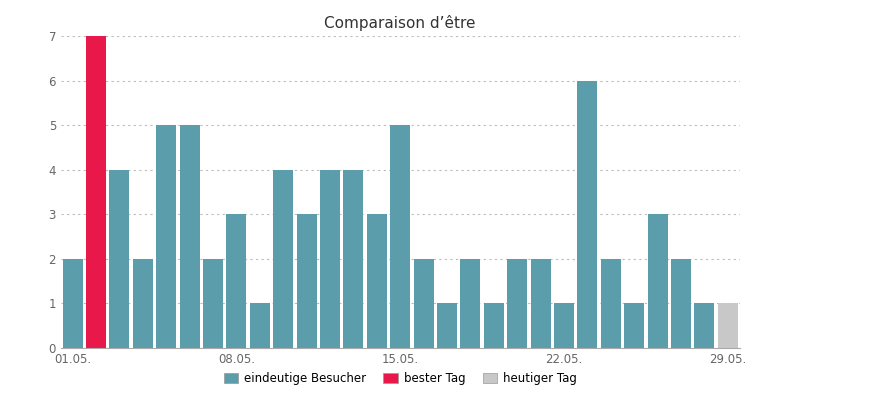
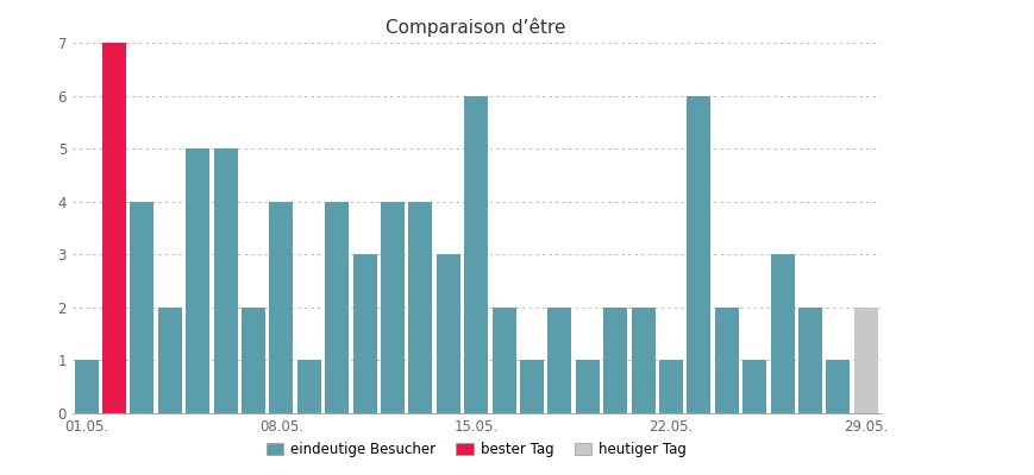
01.05.: 2 -> 1
08.05.: 3 -> 4
15.05.: 5 -> 6
29.05.: 1 -> 2
